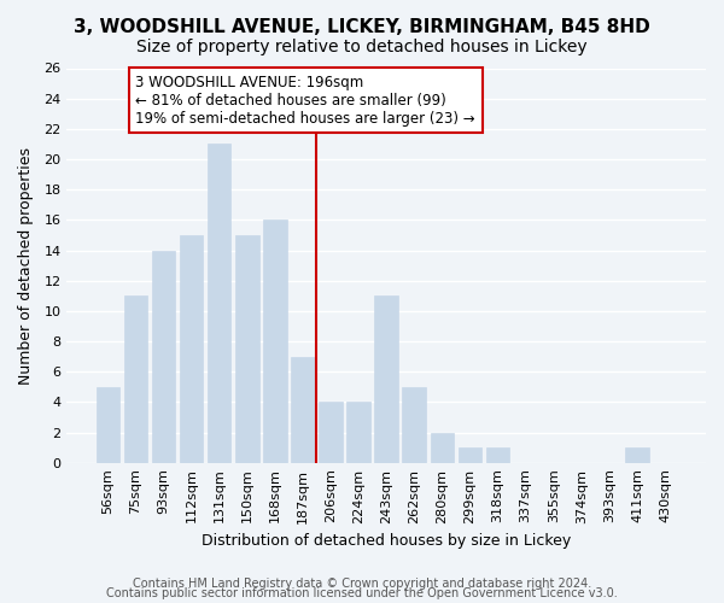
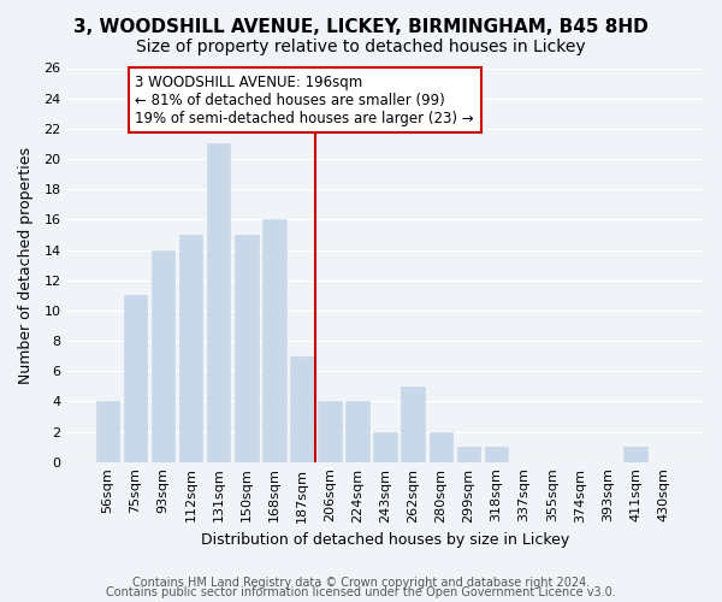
56sqm: 5 -> 4
243sqm: 11 -> 2
